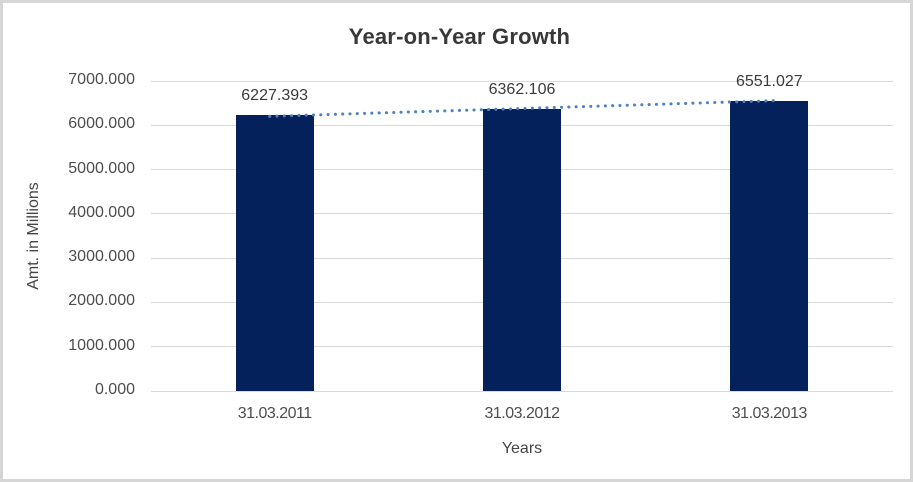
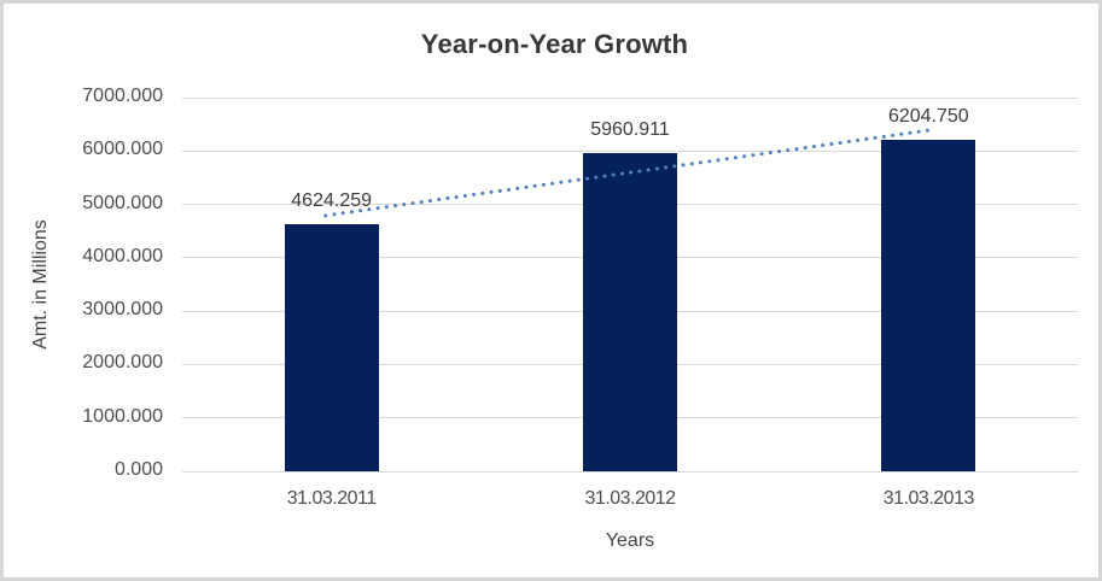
31.03.2011: 6227.393 -> 4624.259
31.03.2012: 6362.106 -> 5960.911
31.03.2013: 6551.027 -> 6204.750
